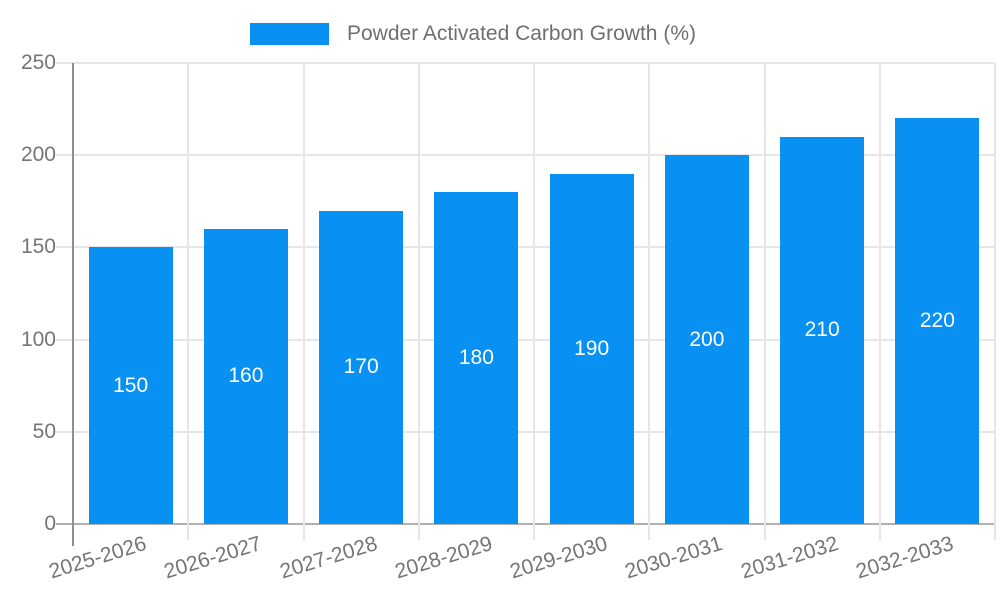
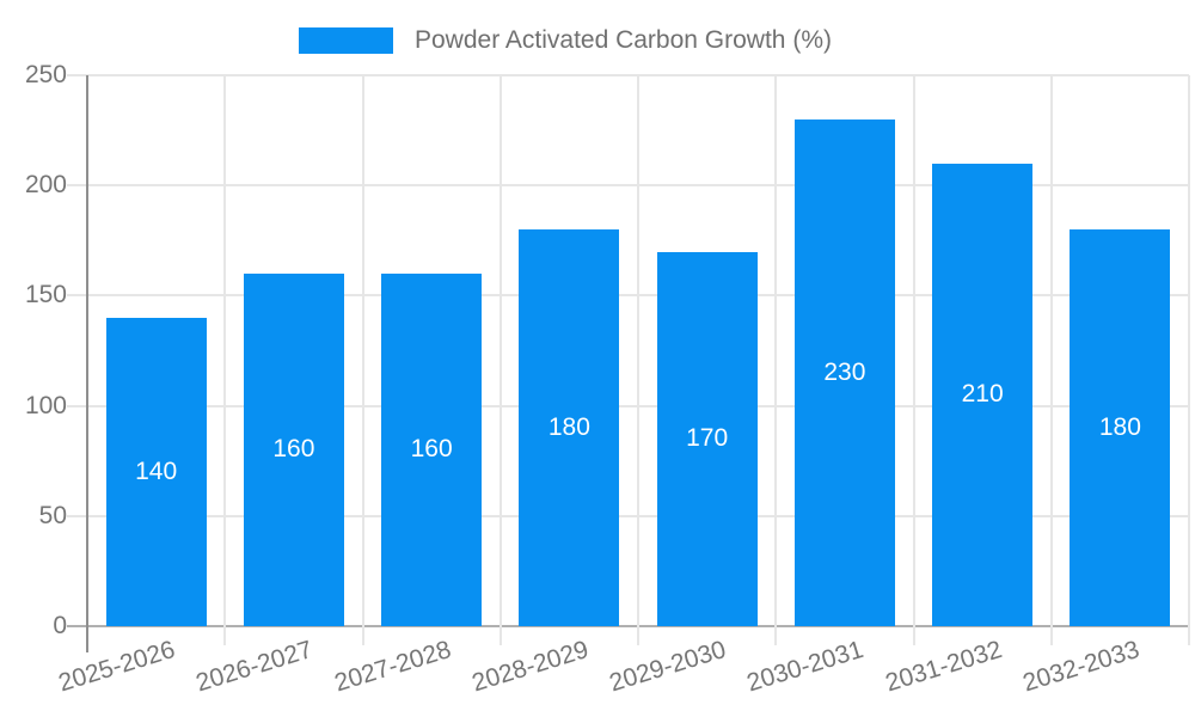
2025-2026: 150 -> 140
2027-2028: 170 -> 160
2029-2030: 190 -> 170
2030-2031: 200 -> 230
2032-2033: 220 -> 180
